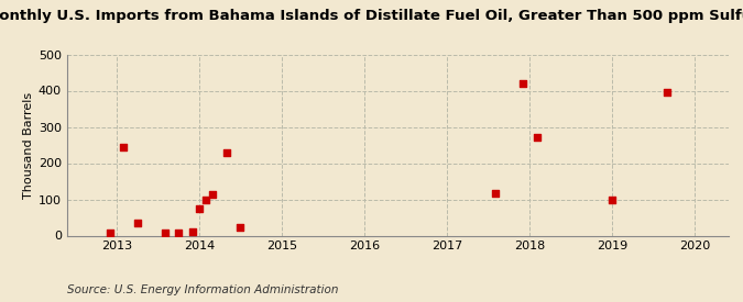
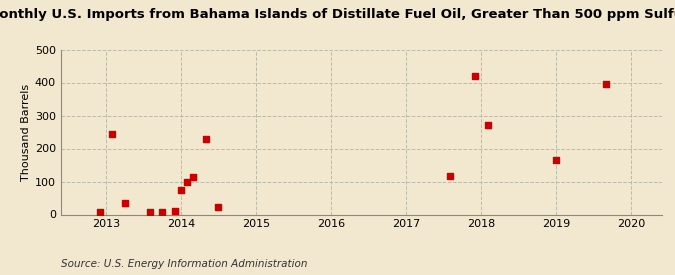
2019: 100 -> 165
